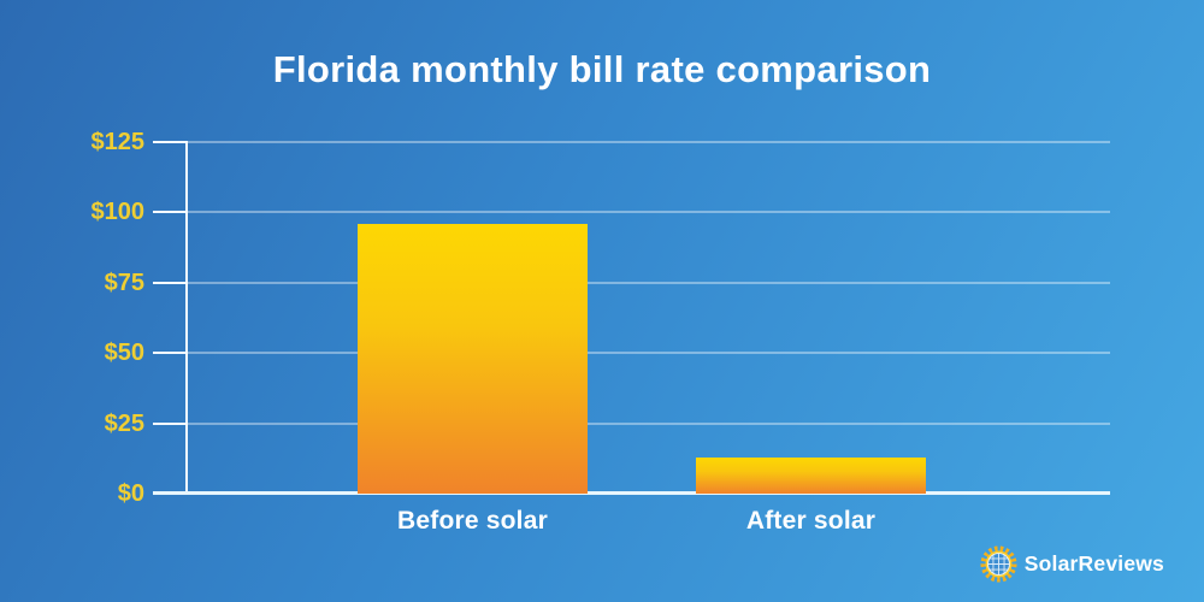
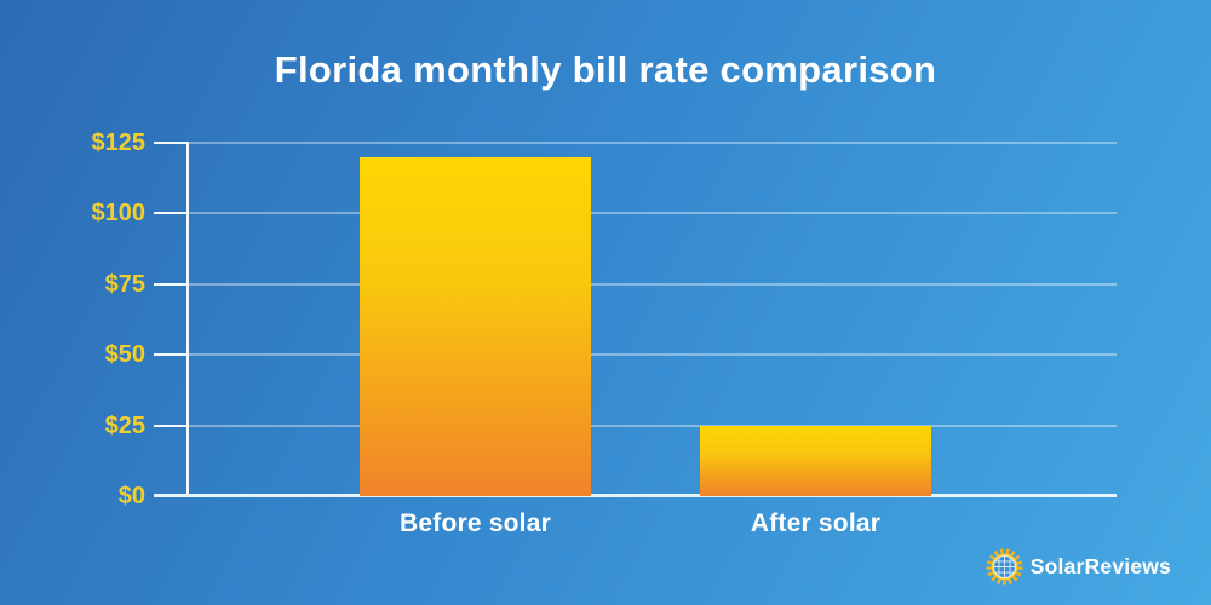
Before solar: $96 -> $120
After solar: $13 -> $25
